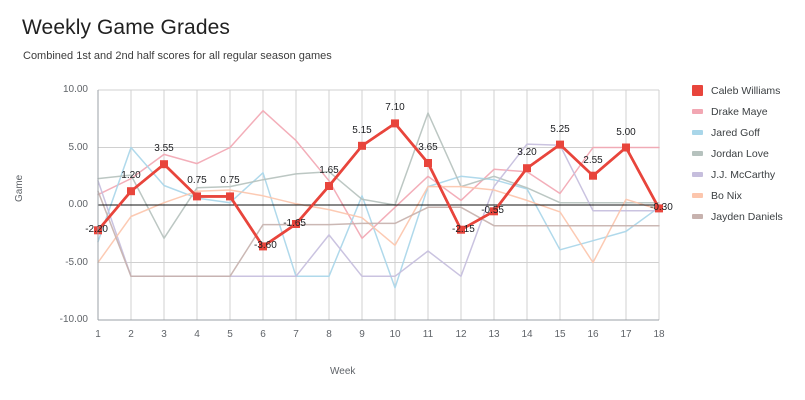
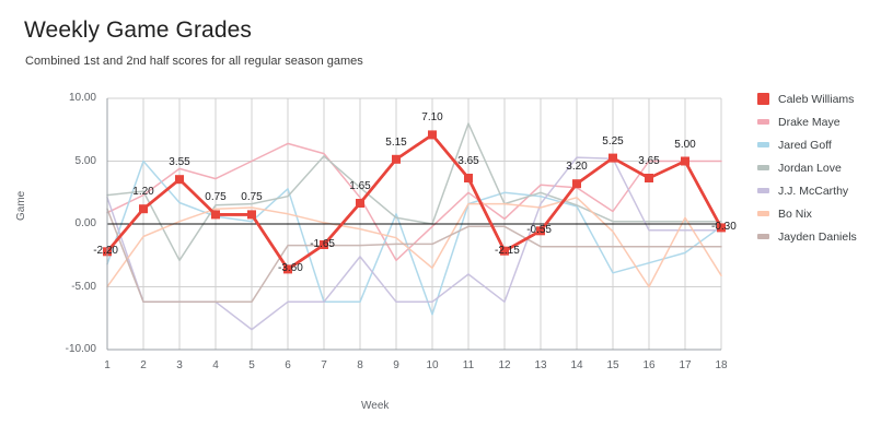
J.J. McCarthy/5: -6.2 -> -8.4
Drake Maye/6: 8.2 -> 6.4
Jordan Love/7: 2.7 -> 5.4
Bo Nix/14: 0.4 -> 2.1
Caleb Williams/16: 2.55 -> 3.65
Bo Nix/18: -0.4 -> -4.1
